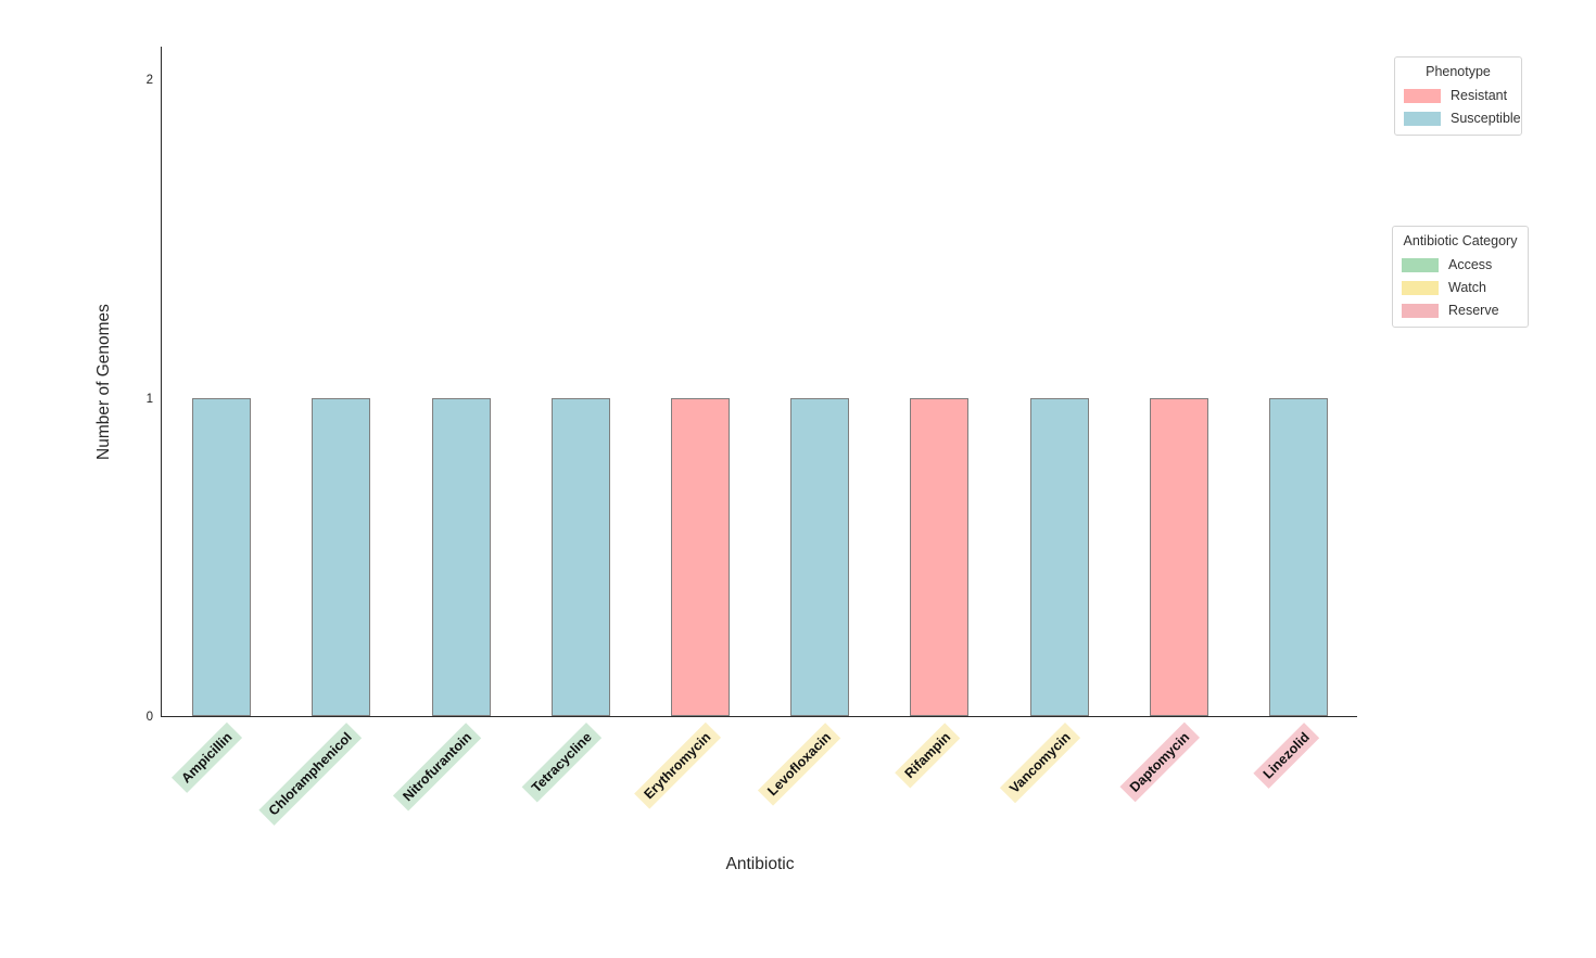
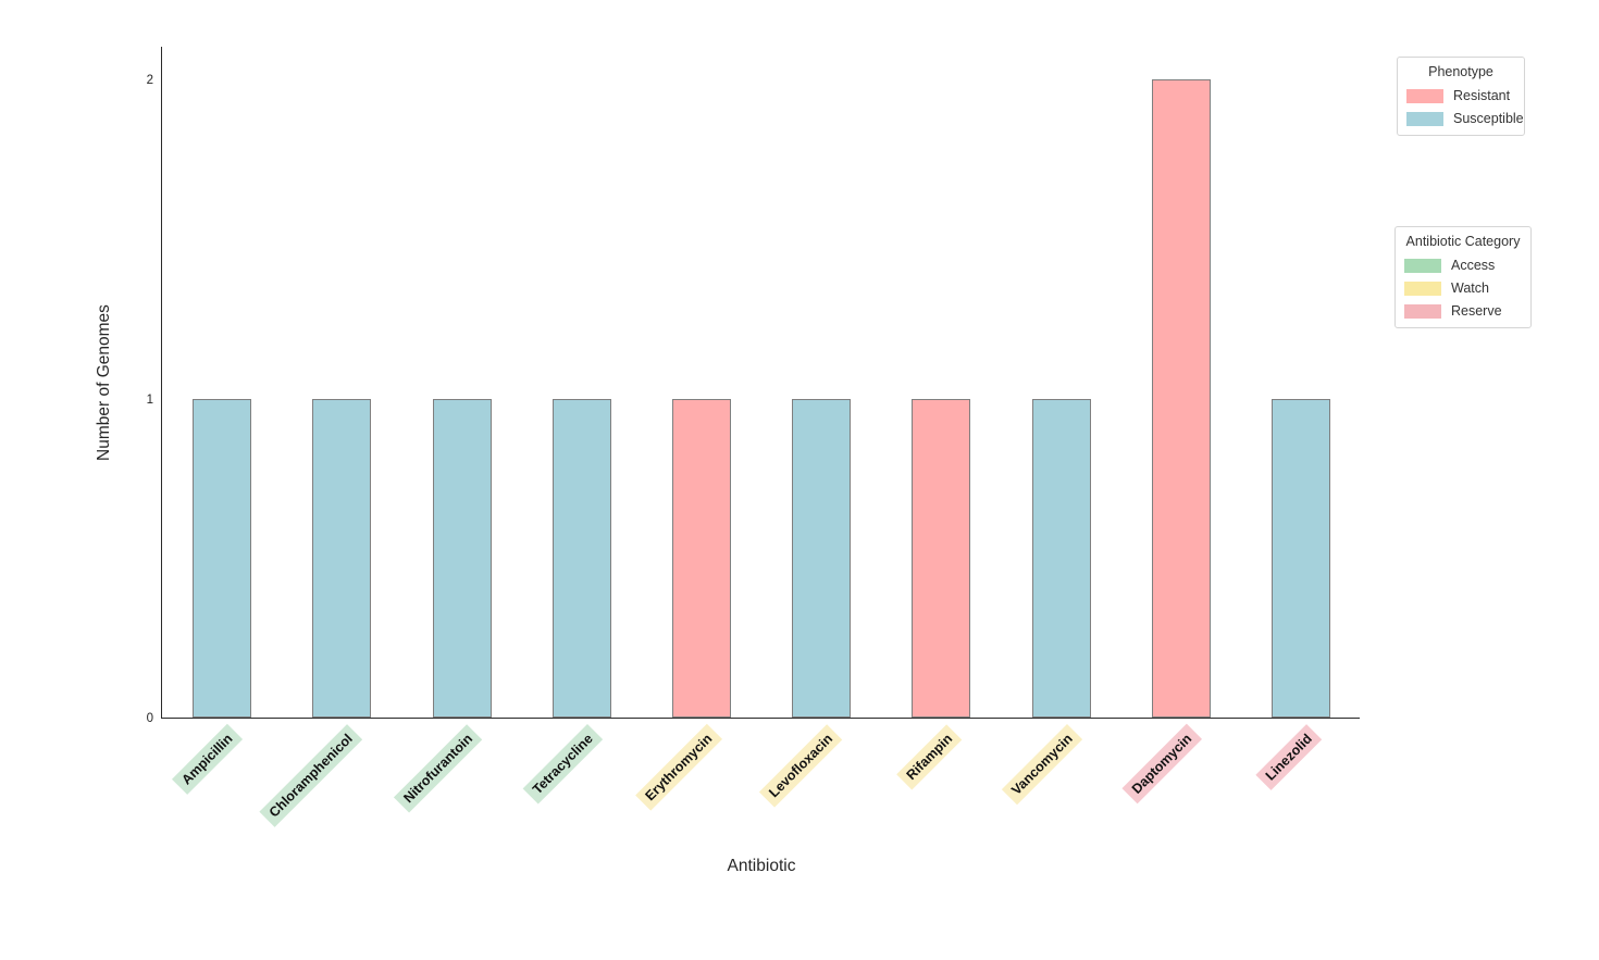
Daptomycin: 1 -> 2
